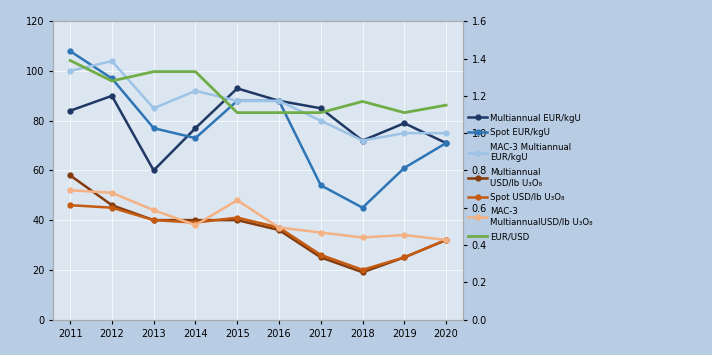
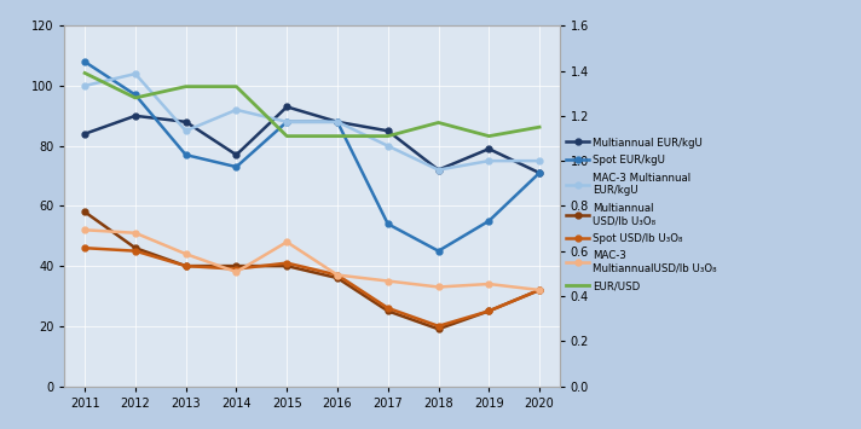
Multiannual EUR/kgU/2013: 60 -> 88
Spot EUR/kgU/2019: 61 -> 55
